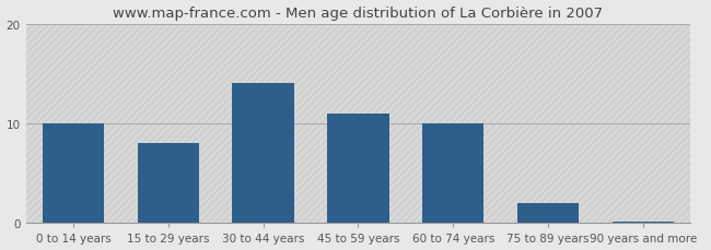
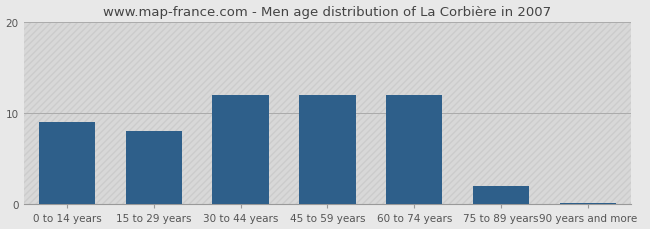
0 to 14 years: 10.0 -> 9.0
30 to 44 years: 14.0 -> 12.0
45 to 59 years: 11.0 -> 12.0
60 to 74 years: 10.0 -> 12.0
